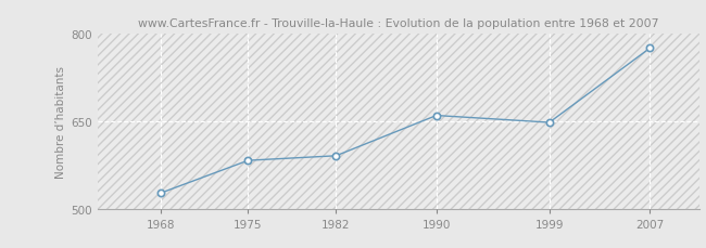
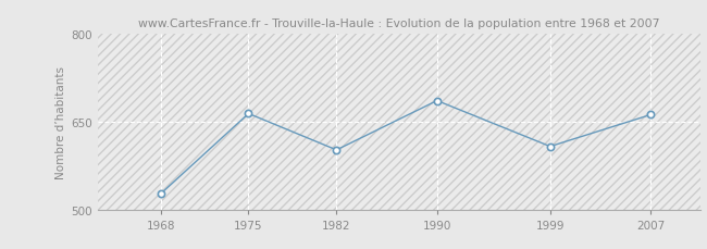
1975: 583 -> 664
1982: 591 -> 602
1990: 660 -> 686
1999: 648 -> 608
2007: 775 -> 662
